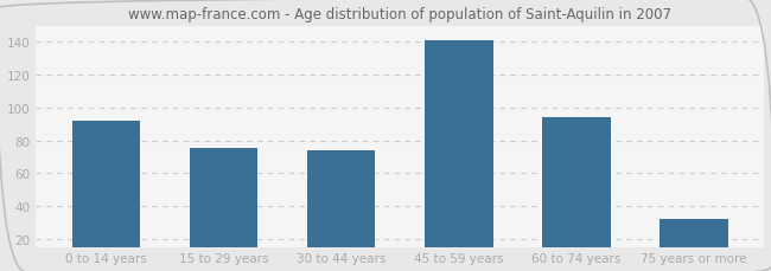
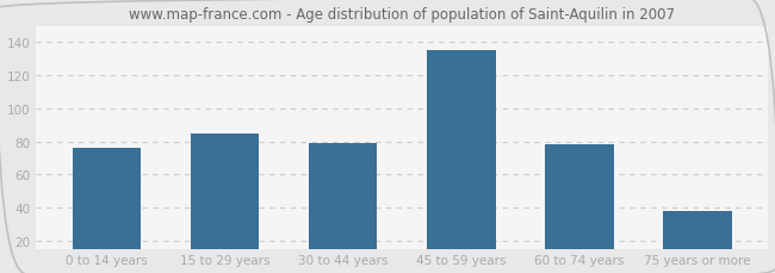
0 to 14 years: 92 -> 76
15 to 29 years: 75 -> 85
30 to 44 years: 74 -> 79
45 to 59 years: 141 -> 135
60 to 74 years: 94 -> 78
75 years or more: 32 -> 38
